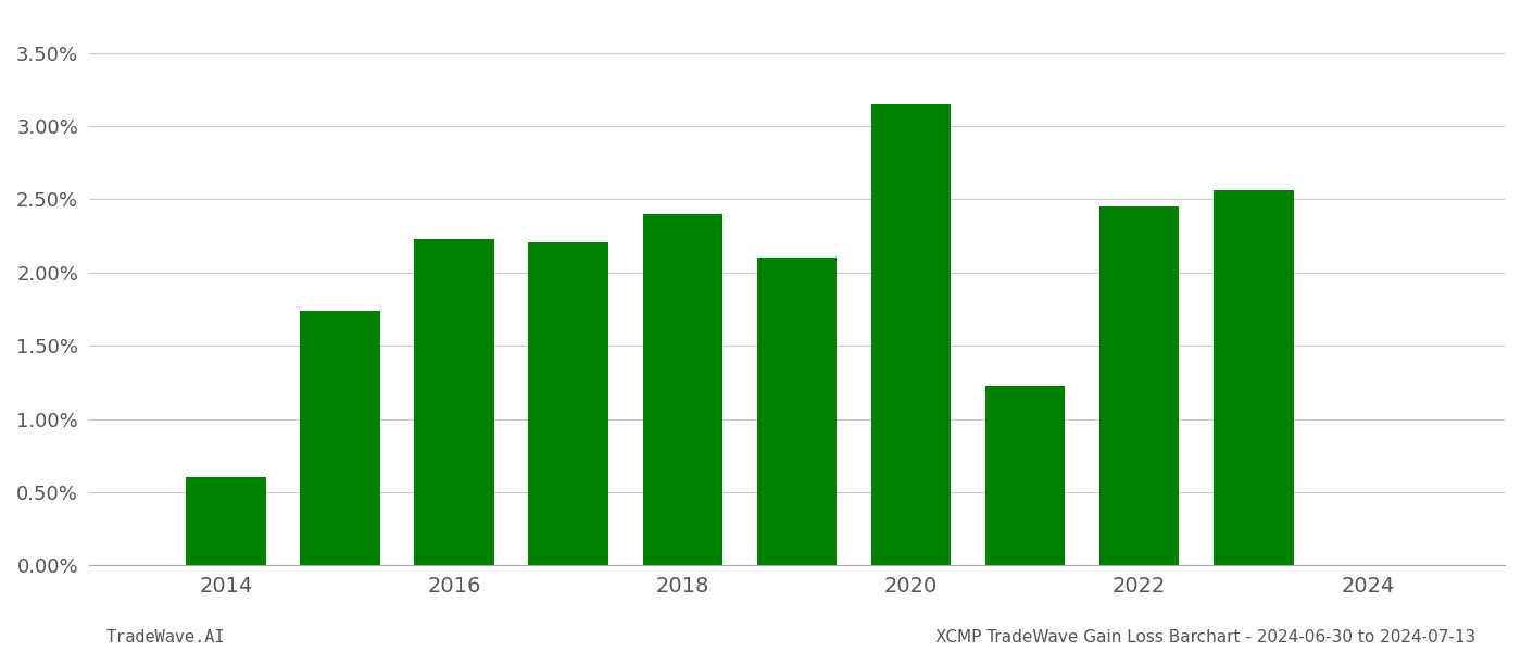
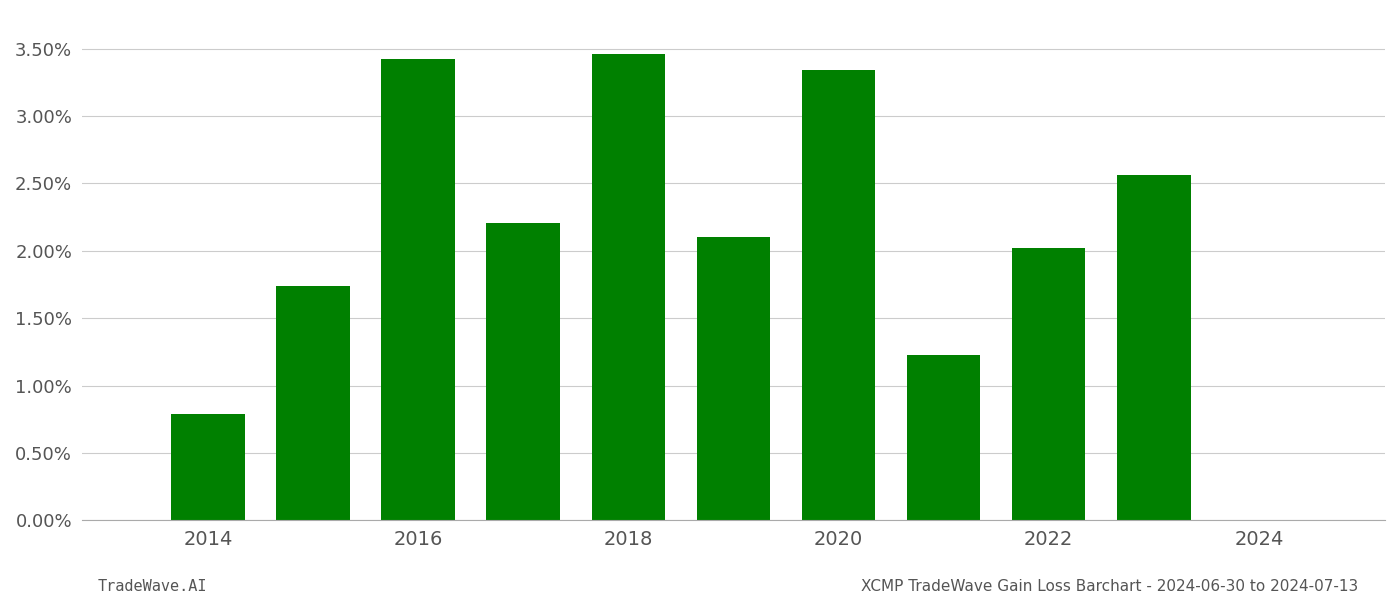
2014: 0.60% -> 0.79%
2016: 2.23% -> 3.42%
2018: 2.40% -> 3.46%
2020: 3.15% -> 3.34%
2022: 2.45% -> 2.02%
